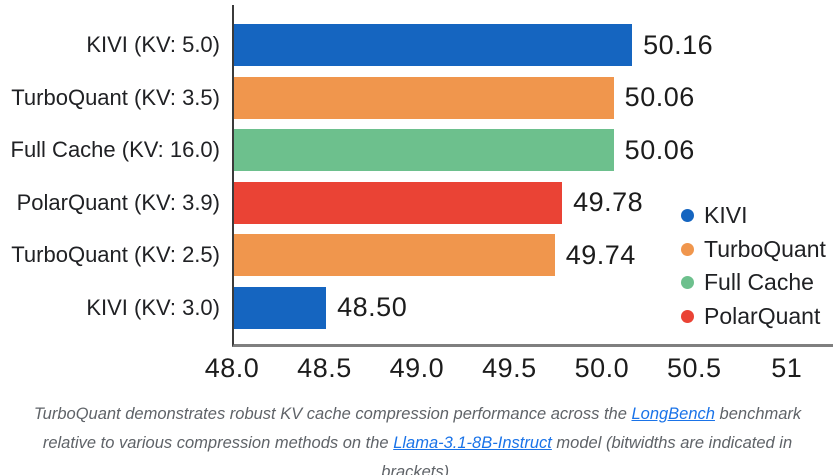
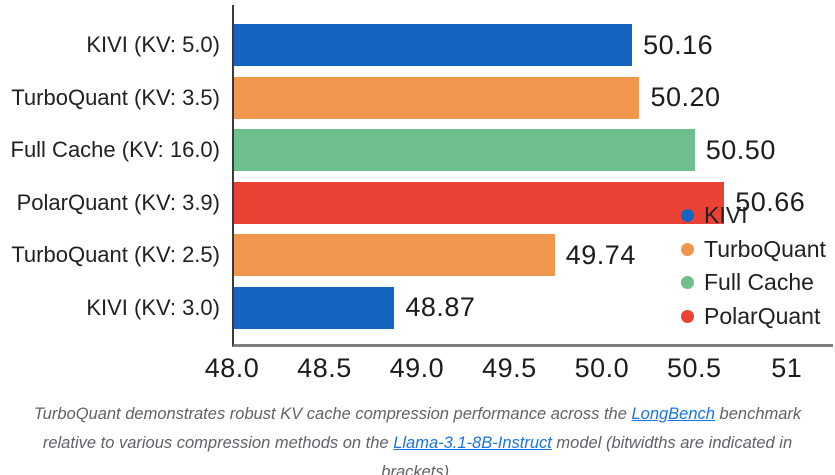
TurboQuant (KV: 3.5): 50.06 -> 50.20
Full Cache (KV: 16.0): 50.06 -> 50.50
PolarQuant (KV: 3.9): 49.78 -> 50.66
KIVI (KV: 3.0): 48.50 -> 48.87
